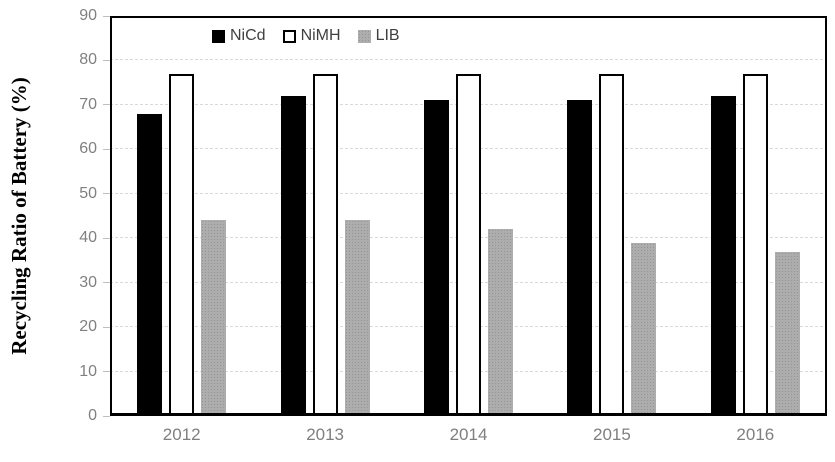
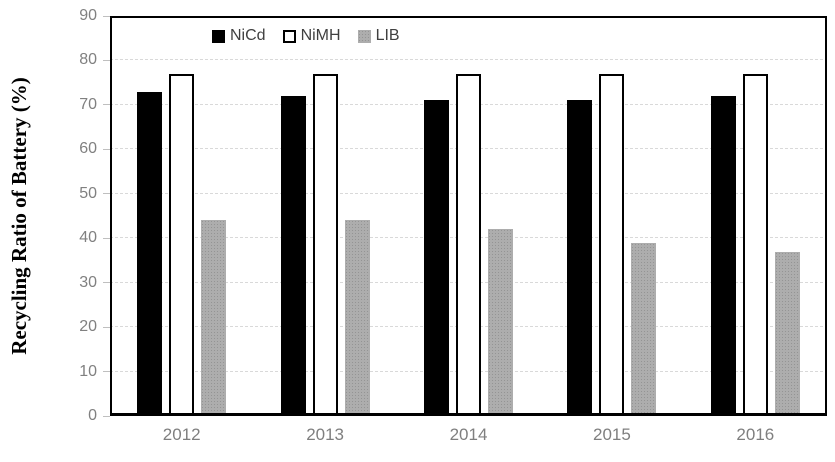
NiCd/2012: 68 -> 73
